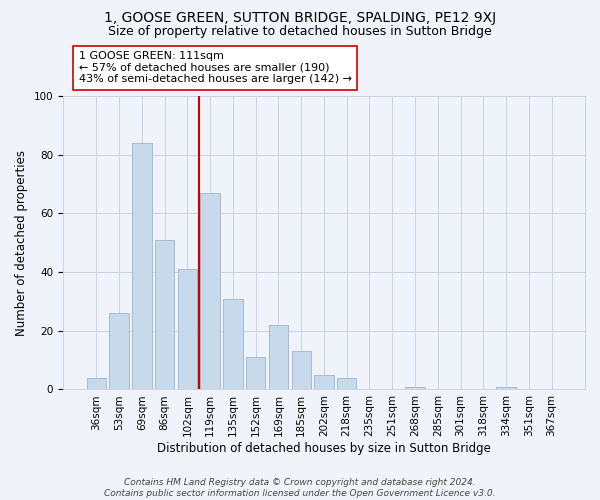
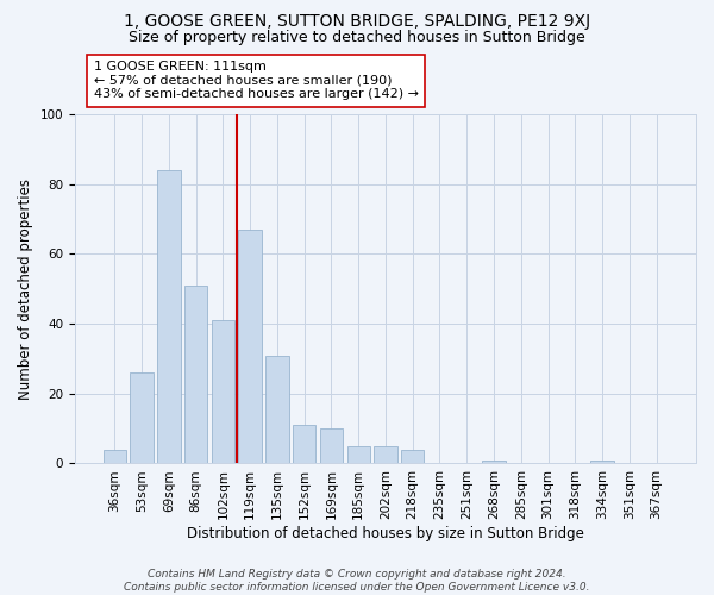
169sqm: 22 -> 10
185sqm: 13 -> 5
